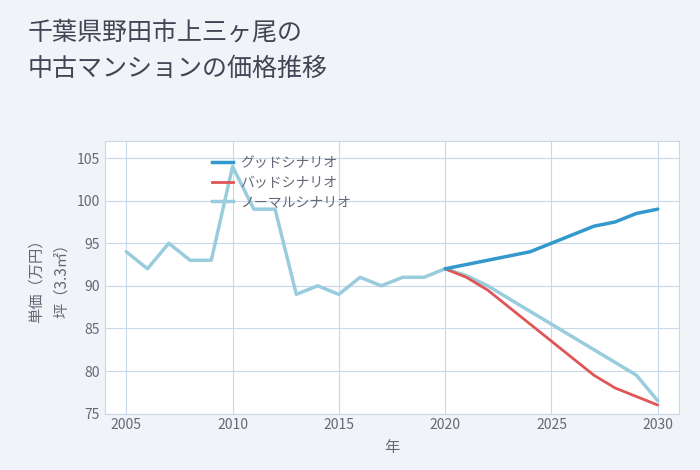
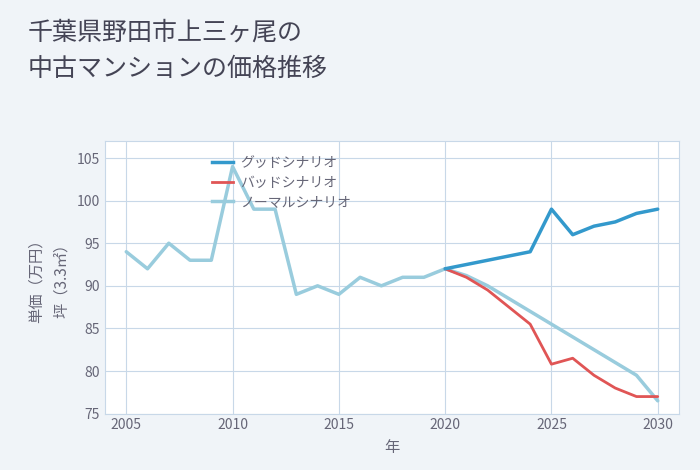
グッドシナリオ/2025: 95.0 -> 99.0
バッドシナリオ/2025: 83.5 -> 80.8
バッドシナリオ/2030: 76.0 -> 77.0
